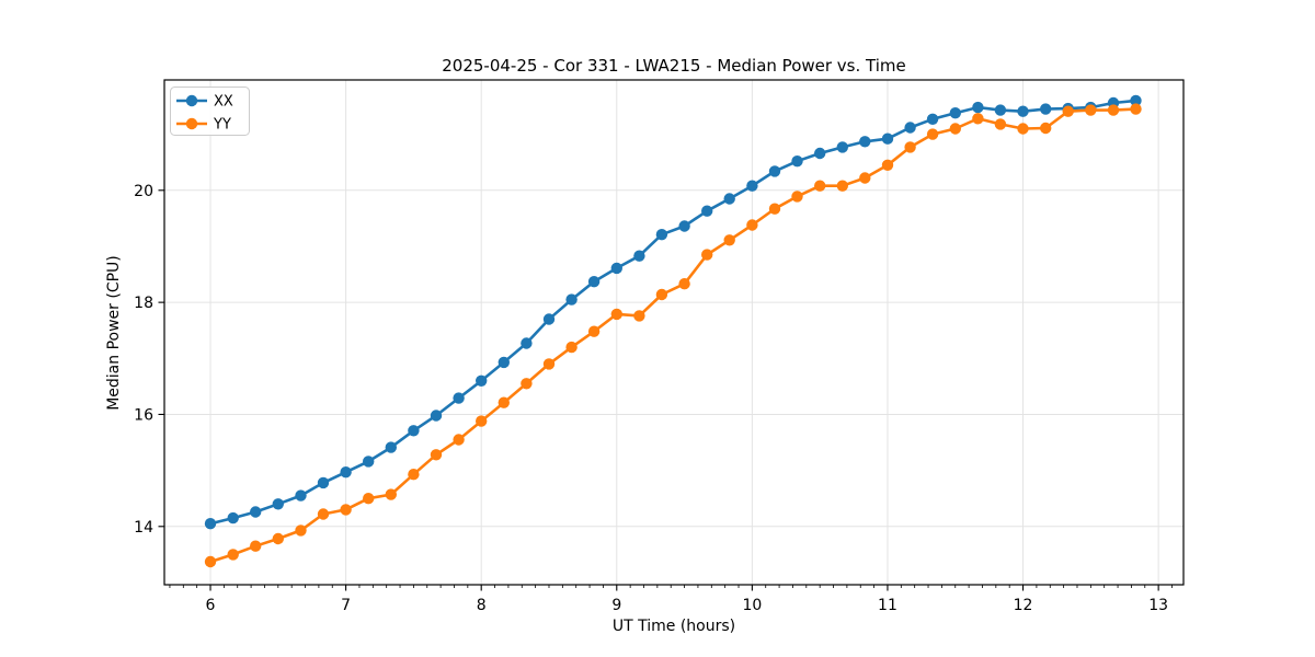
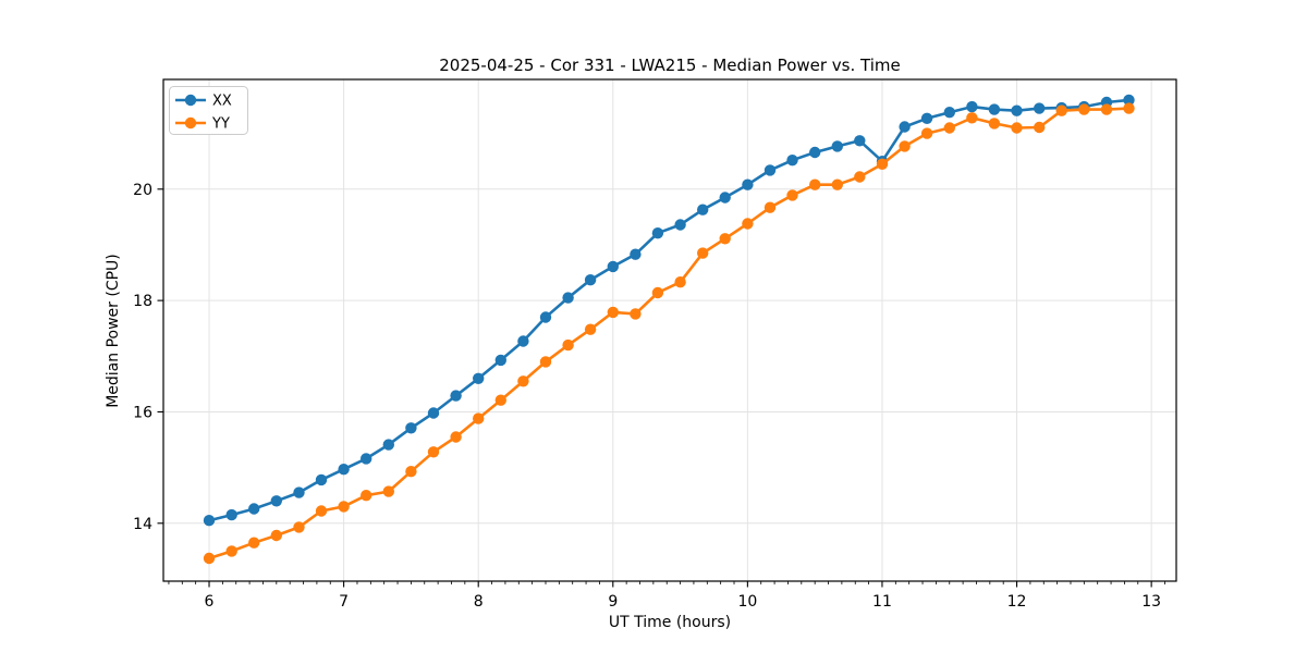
XX/11: 20.9 -> 20.5
